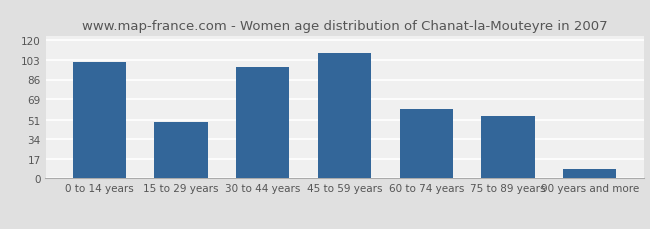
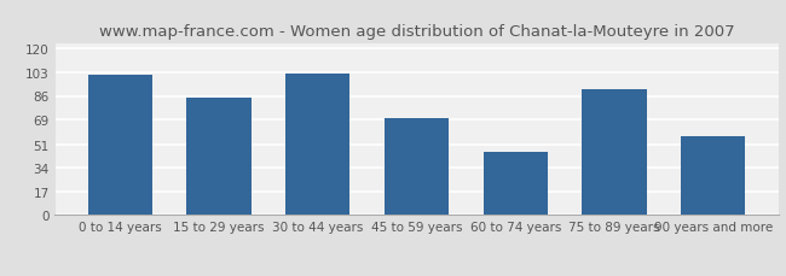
15 to 29 years: 49 -> 85
30 to 44 years: 97 -> 102
45 to 59 years: 109 -> 70
60 to 74 years: 60 -> 46
75 to 89 years: 54 -> 91
90 years and more: 8 -> 57
